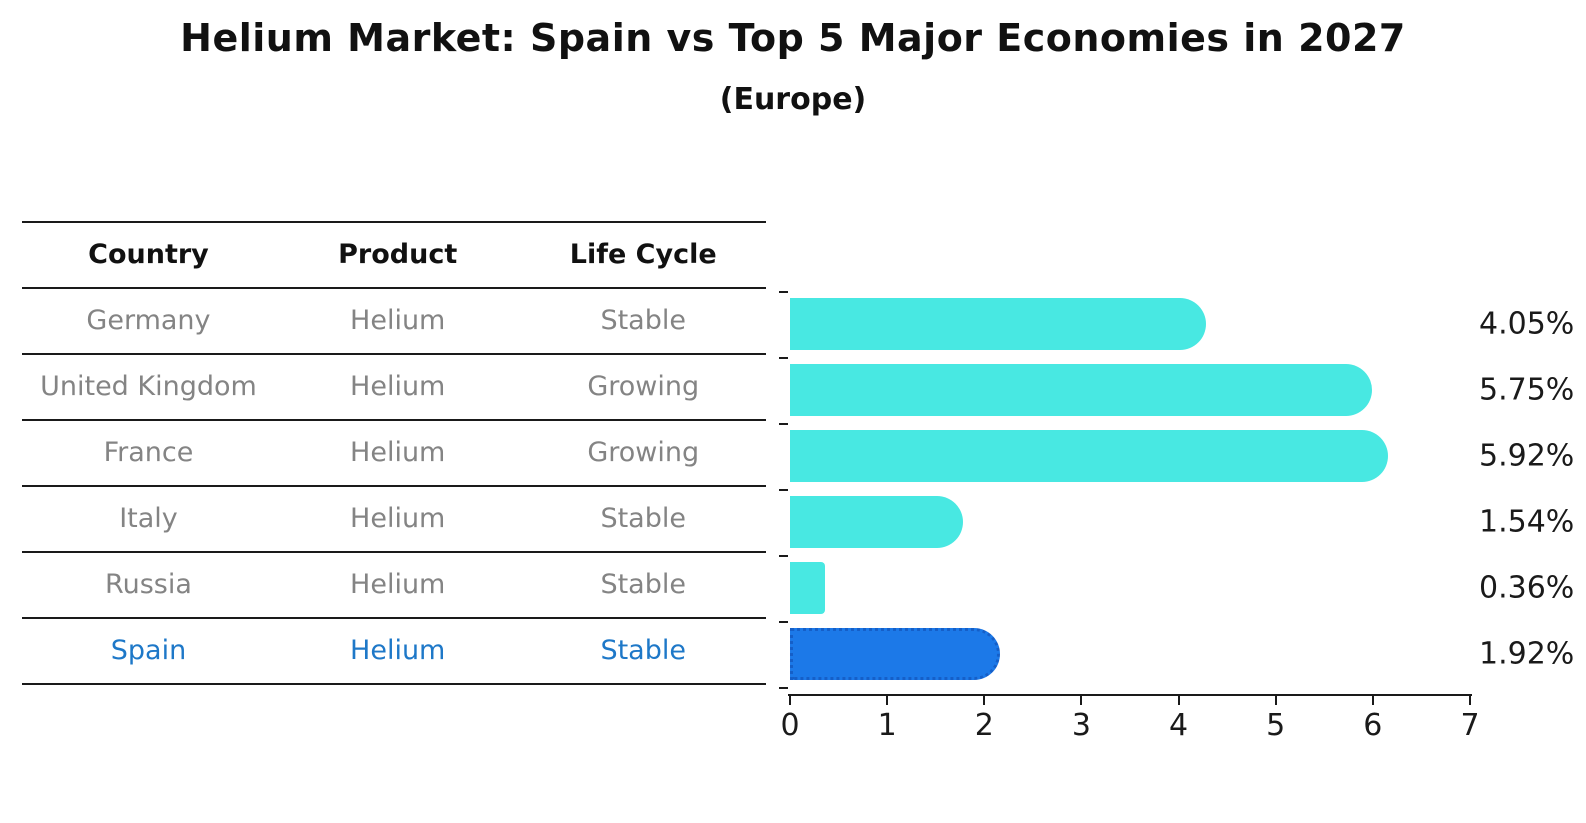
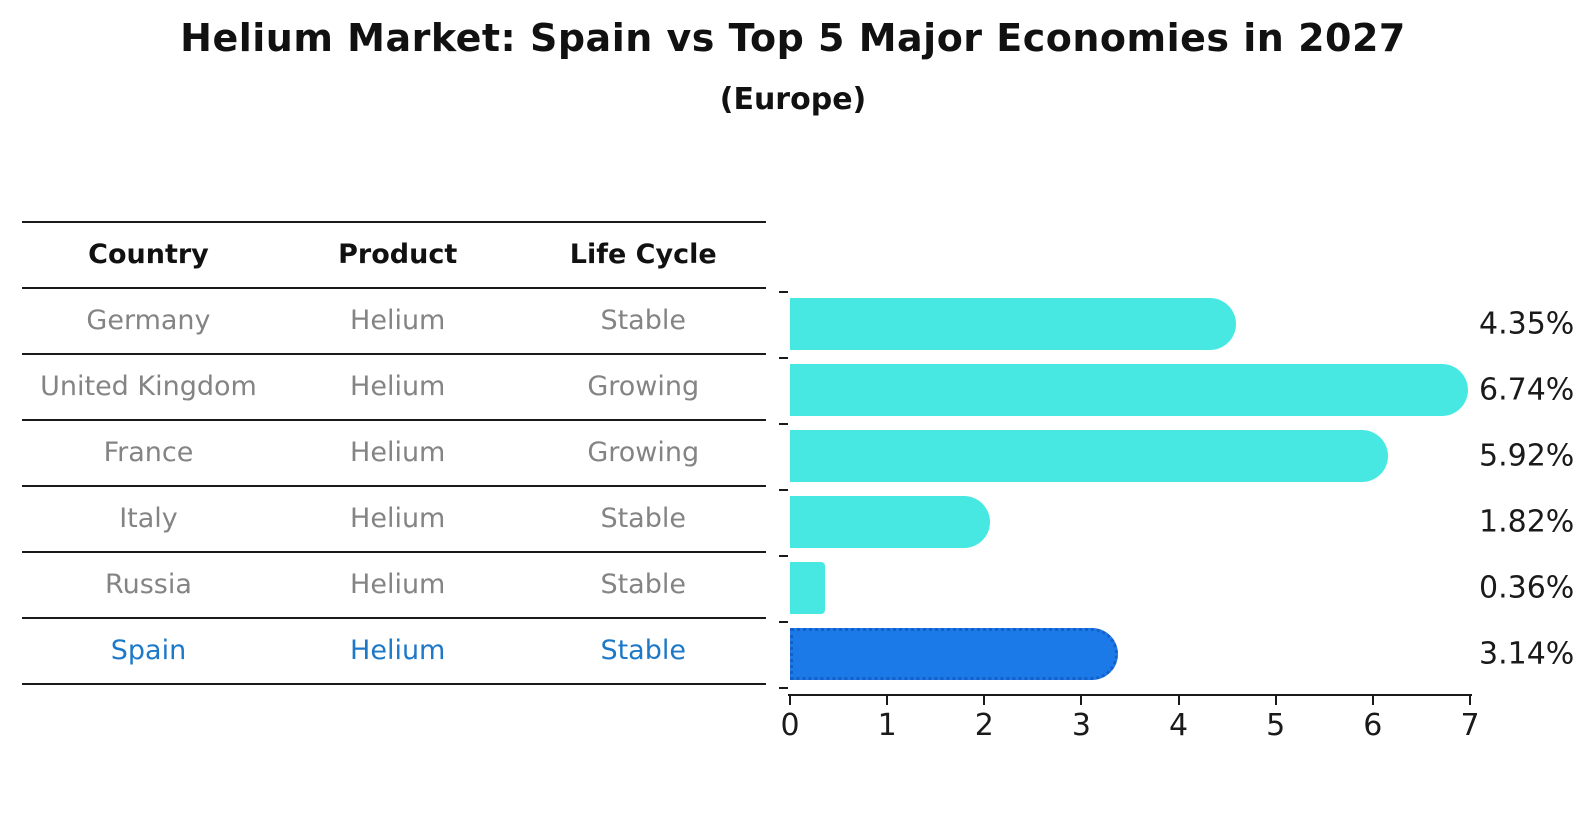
Germany: 4.05% -> 4.35%
United Kingdom: 5.75% -> 6.74%
Italy: 1.54% -> 1.82%
Spain: 1.92% -> 3.14%
